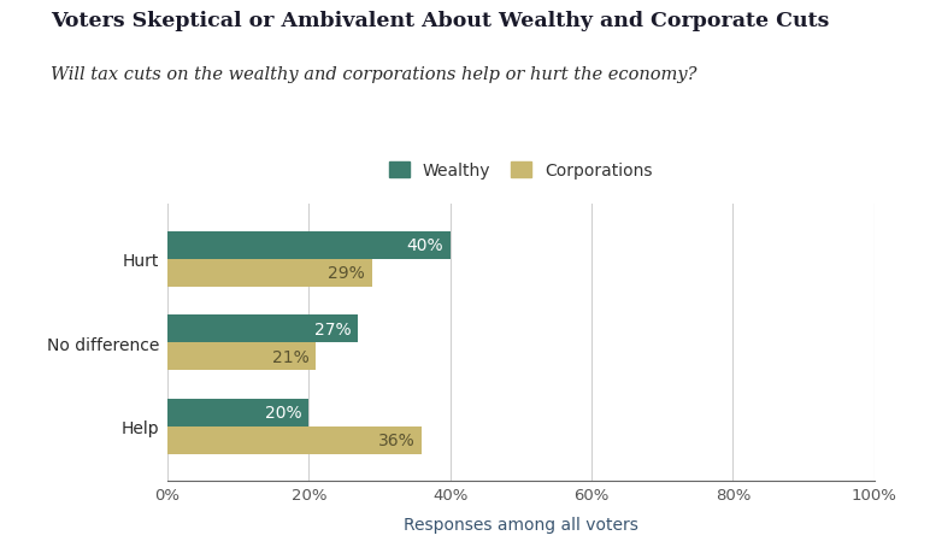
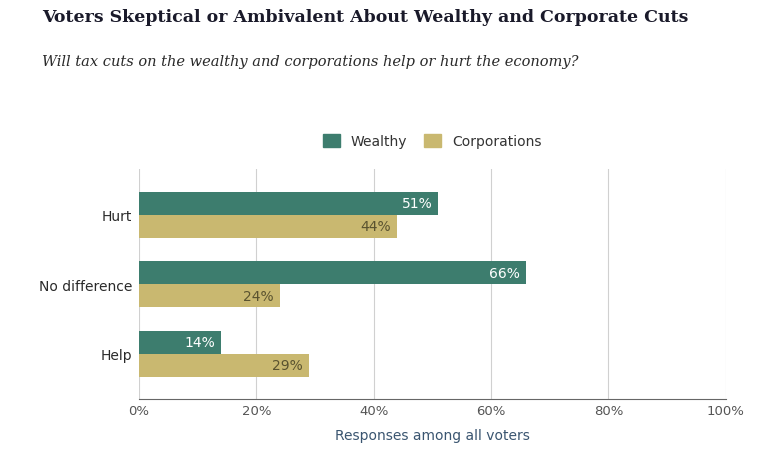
Wealthy/Hurt: 40% -> 51%
Corporations/Hurt: 29% -> 44%
Wealthy/No difference: 27% -> 66%
Corporations/No difference: 21% -> 24%
Wealthy/Help: 20% -> 14%
Corporations/Help: 36% -> 29%
